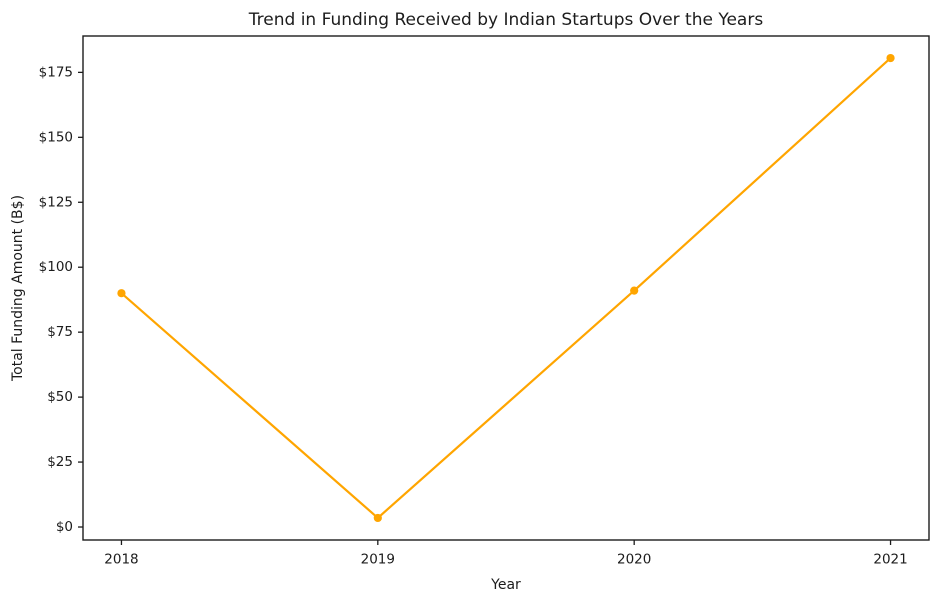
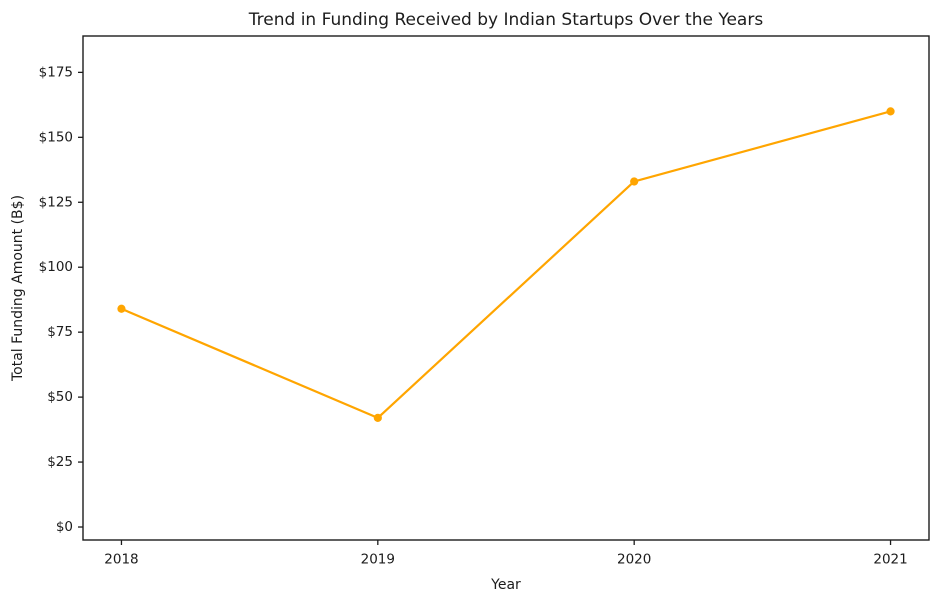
2018: $90 -> $84
2019: $4 -> $42
2020: $91 -> $133
2021: $180 -> $160
